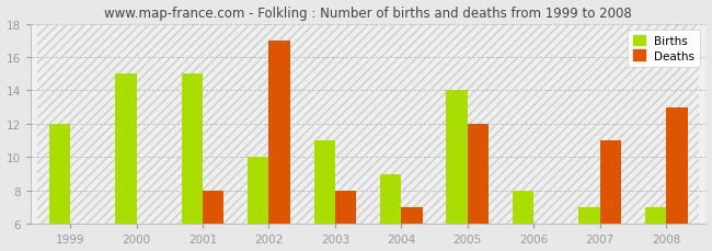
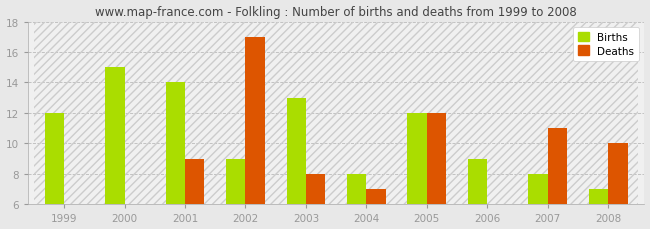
Births/2001: 15 -> 14
Deaths/2001: 8 -> 9
Births/2002: 10 -> 9
Births/2003: 11 -> 13
Births/2004: 9 -> 8
Births/2005: 14 -> 12
Births/2006: 8 -> 9
Births/2007: 7 -> 8
Deaths/2008: 13 -> 10
